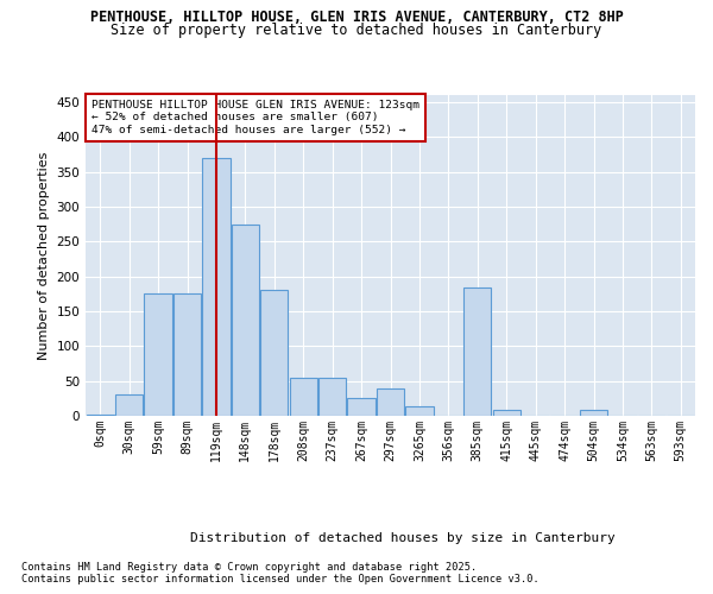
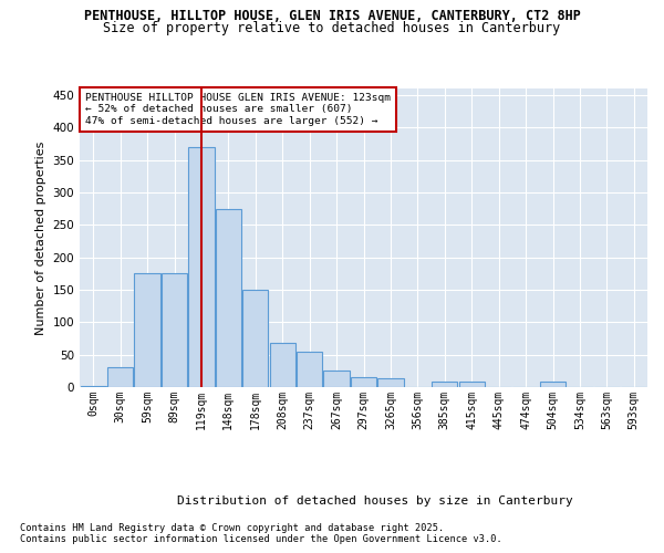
178sqm: 180 -> 150
208sqm: 54 -> 68
297sqm: 40 -> 15
385sqm: 184 -> 8
